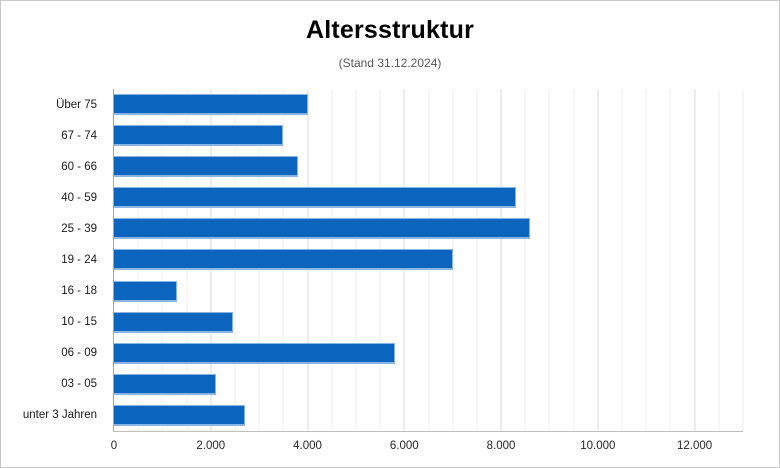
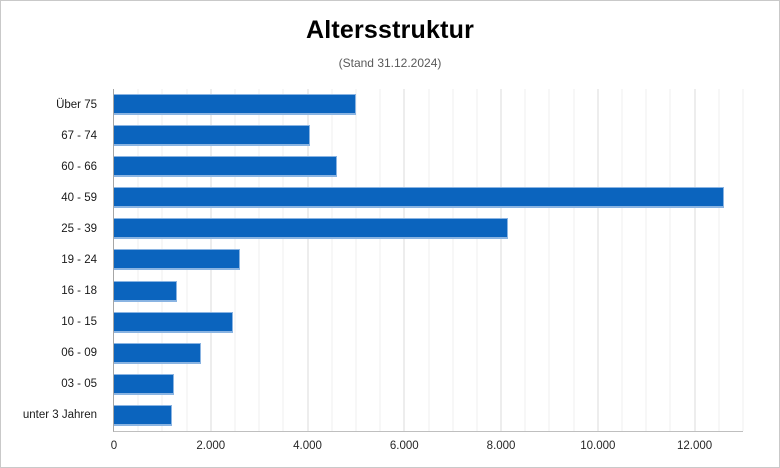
Über 75: 4000 -> 5000
67 - 74: 3500 -> 4000
60 - 66: 3800 -> 4600
40 - 59: 8300 -> 12600
25 - 39: 8600 -> 8200
19 - 24: 7000 -> 2600
06 - 09: 5800 -> 1800
03 - 05: 2100 -> 1200
unter 3 Jahren: 2700 -> 1200
